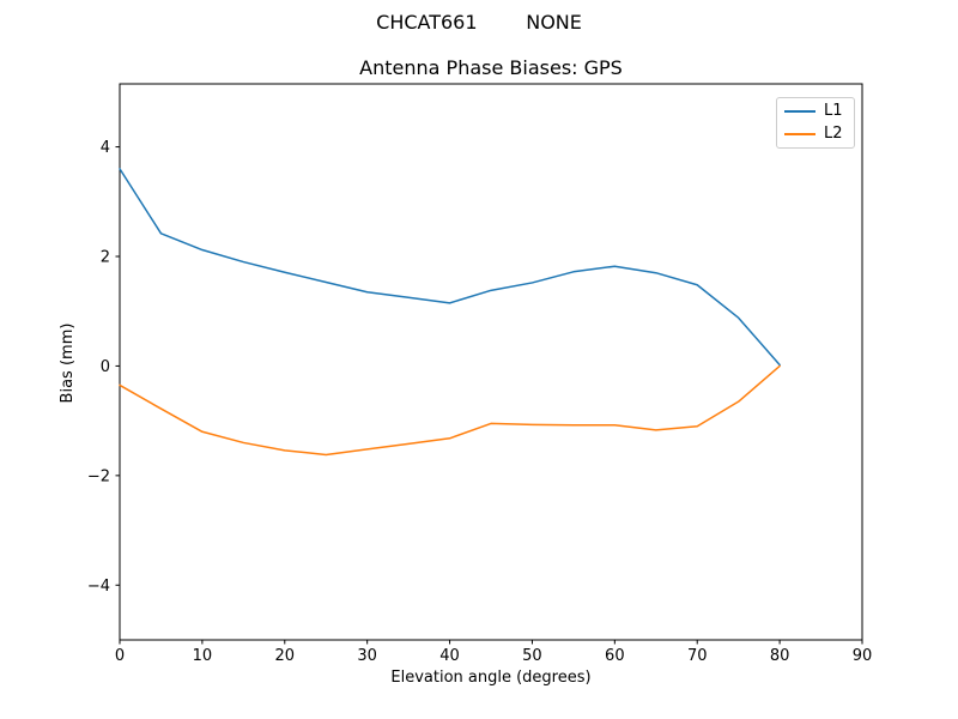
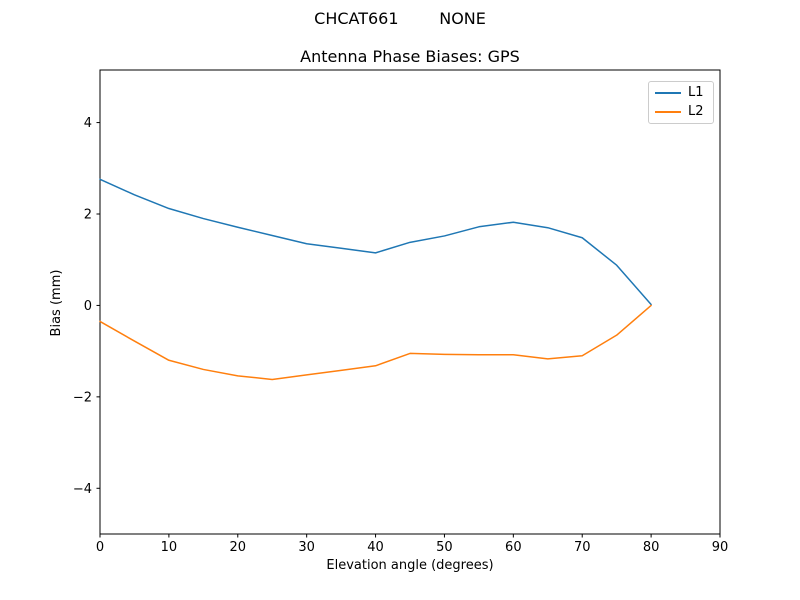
L1/0: 3.6 -> 2.8
